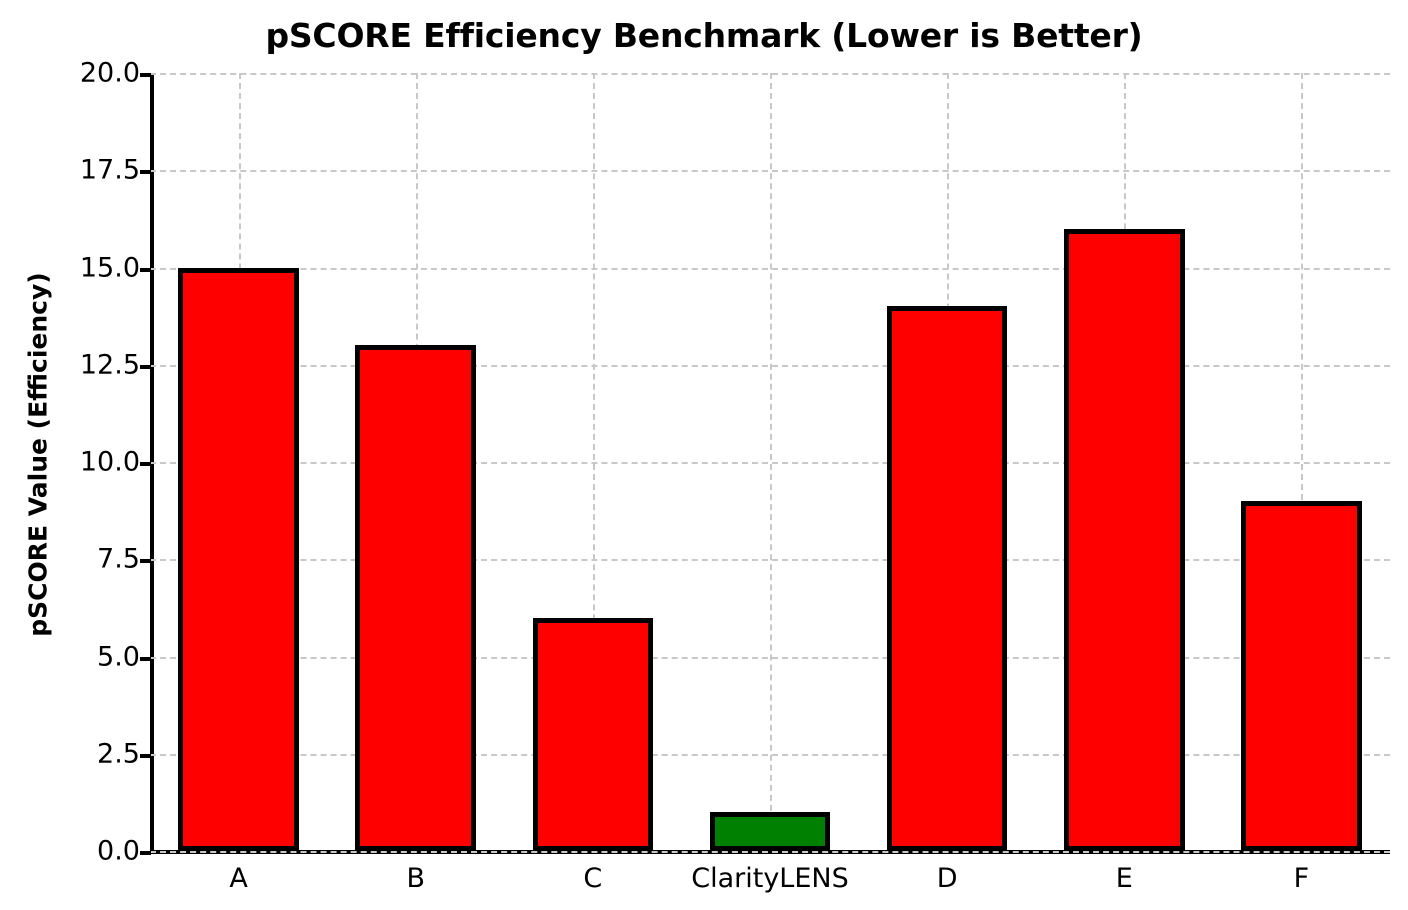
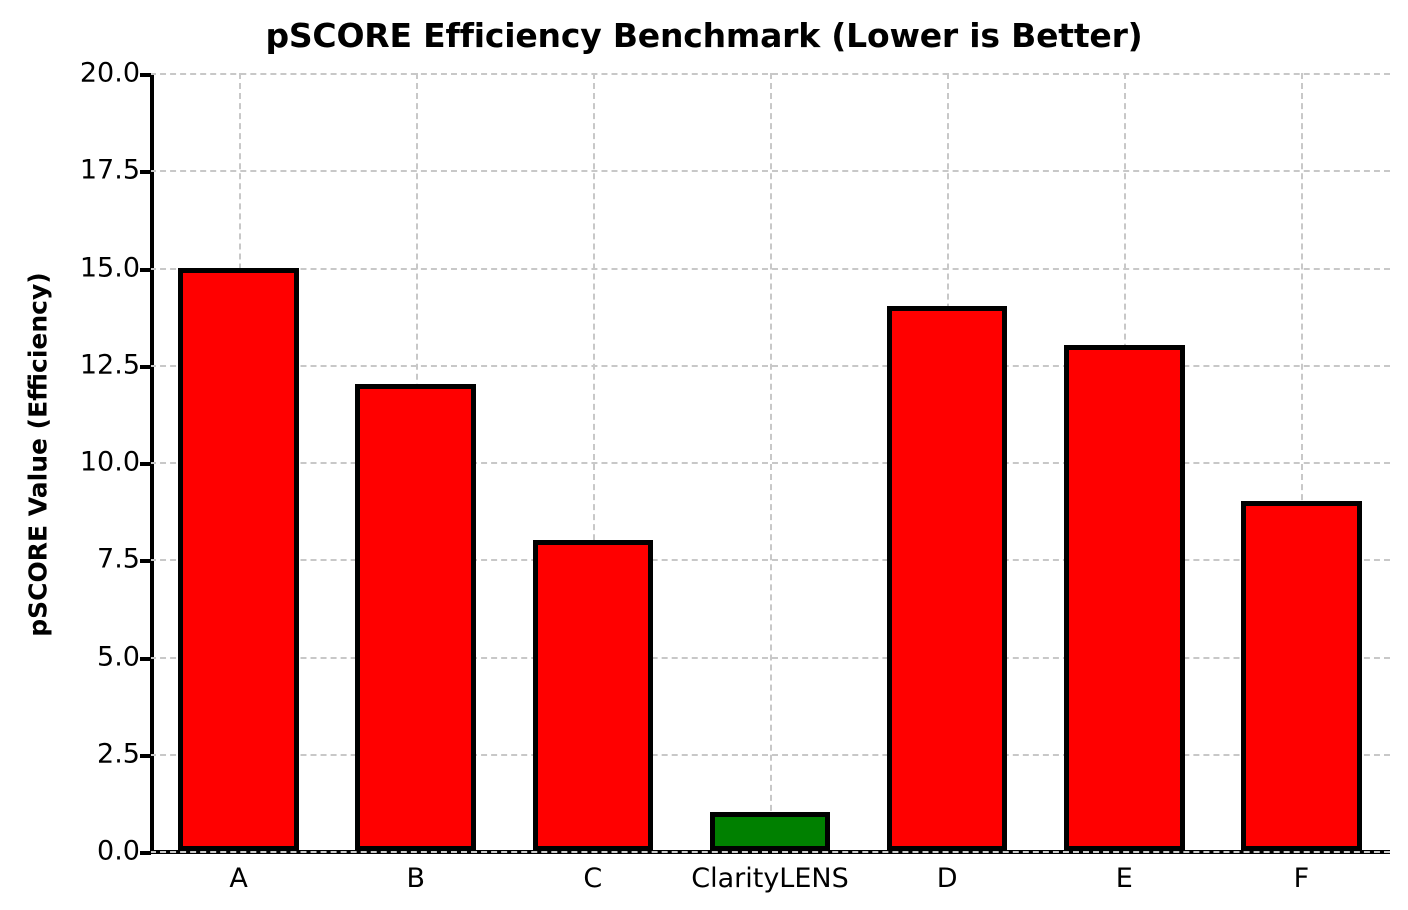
B: 13 -> 12
C: 6 -> 8
E: 16 -> 13
